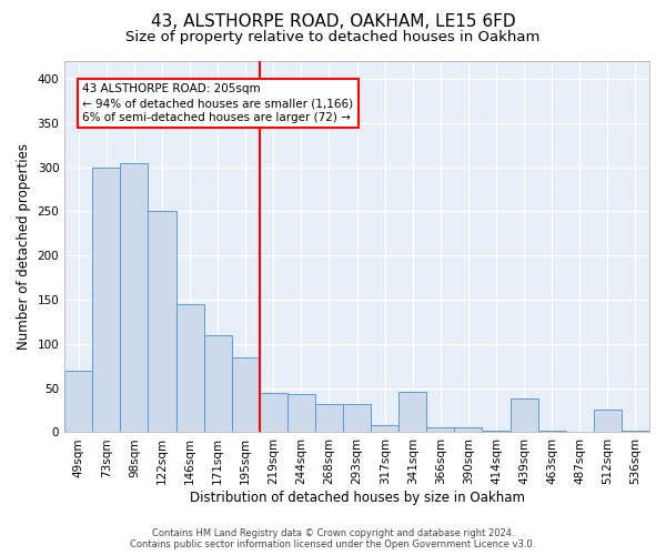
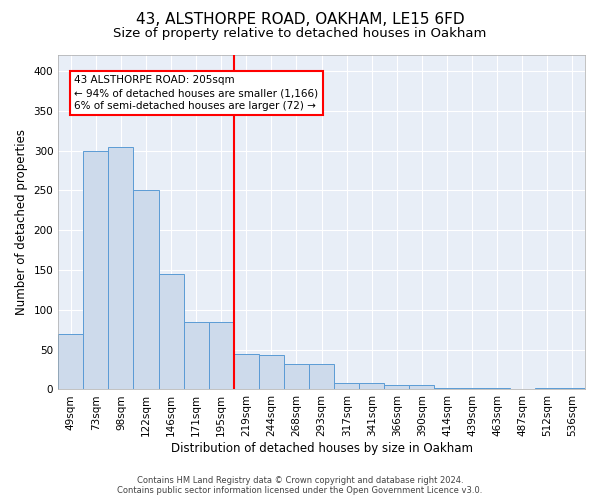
171sqm: 110 -> 85
341sqm: 46 -> 8
439sqm: 38 -> 2
512sqm: 26 -> 2
